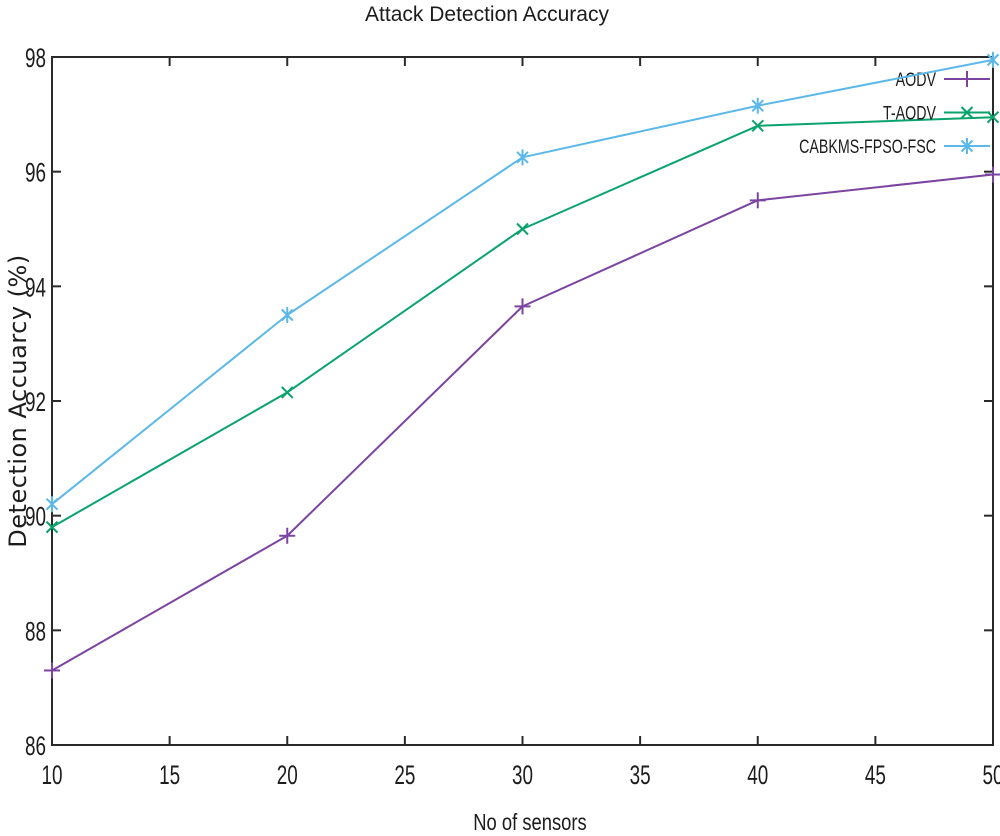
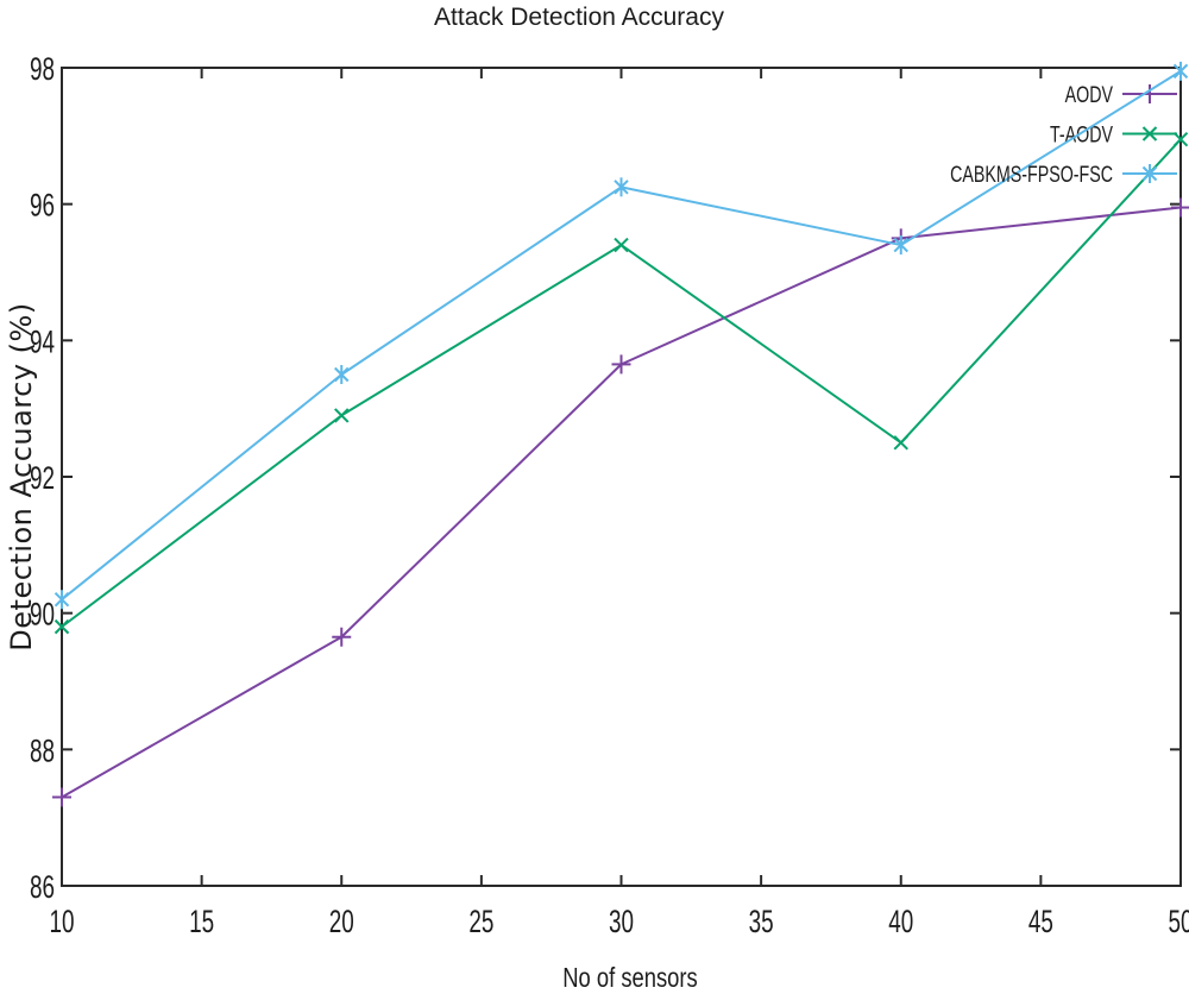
T-AODV/20: 92.2 -> 92.9
T-AODV/30: 95.0 -> 95.4
T-AODV/40: 96.8 -> 92.5
CABKMS-FPSO-FSC/40: 97.2 -> 95.4
